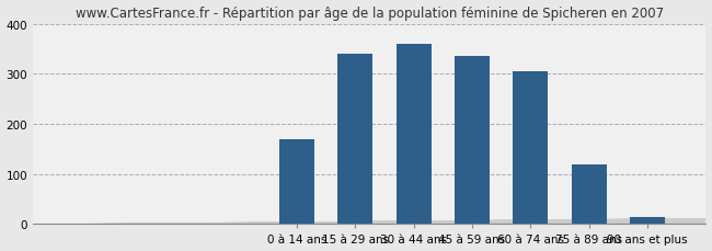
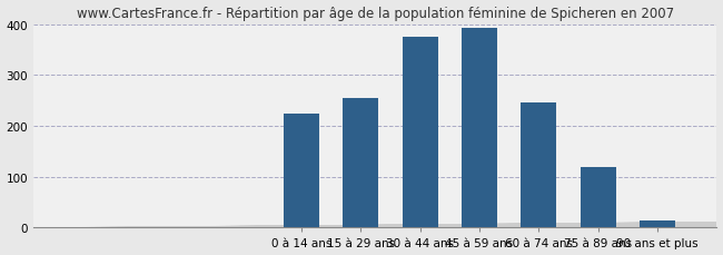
0 à 14 ans: 170 -> 224
15 à 29 ans: 340 -> 255
30 à 44 ans: 360 -> 375
45 à 59 ans: 335 -> 393
60 à 74 ans: 305 -> 246
